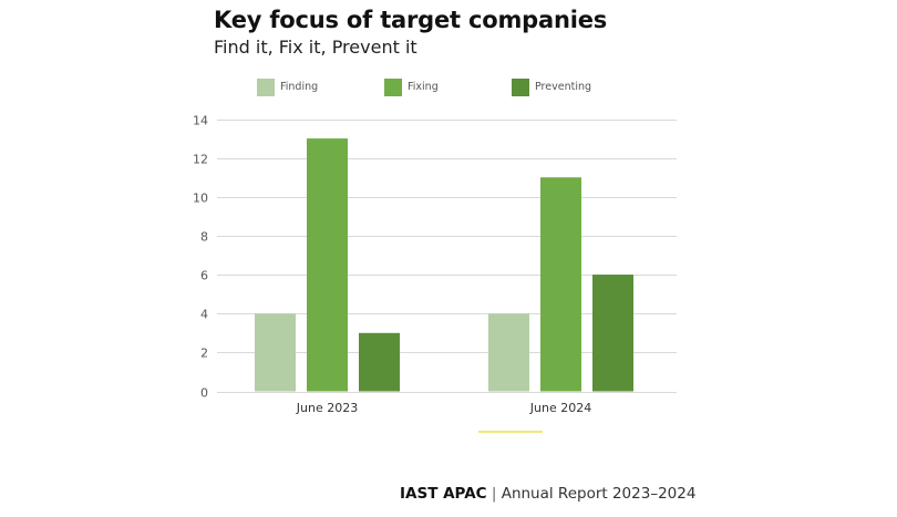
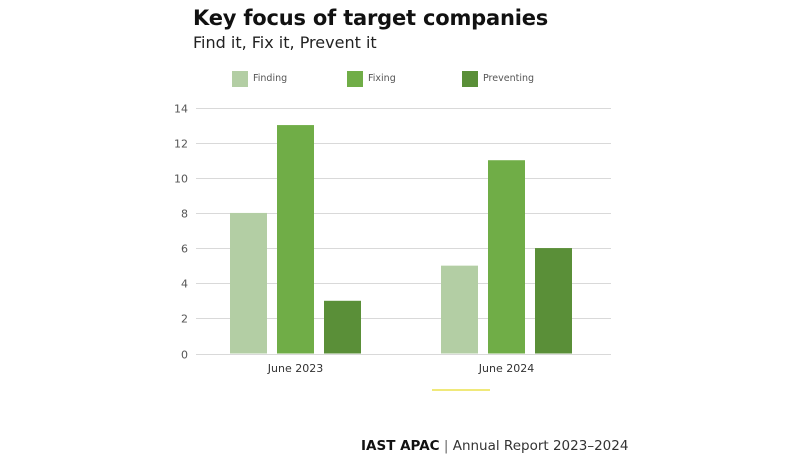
Finding/June 2023: 4 -> 8
Finding/June 2024: 4 -> 5
